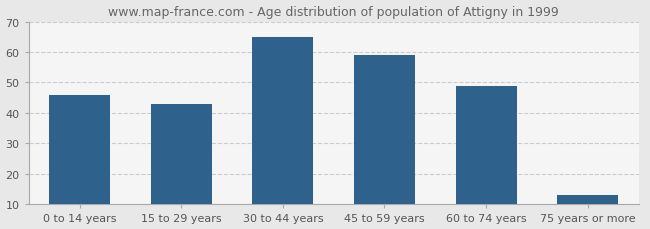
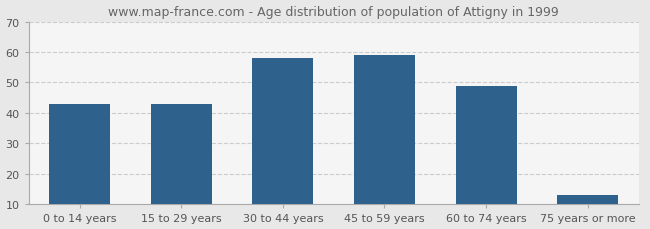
0 to 14 years: 46 -> 43
30 to 44 years: 65 -> 58
